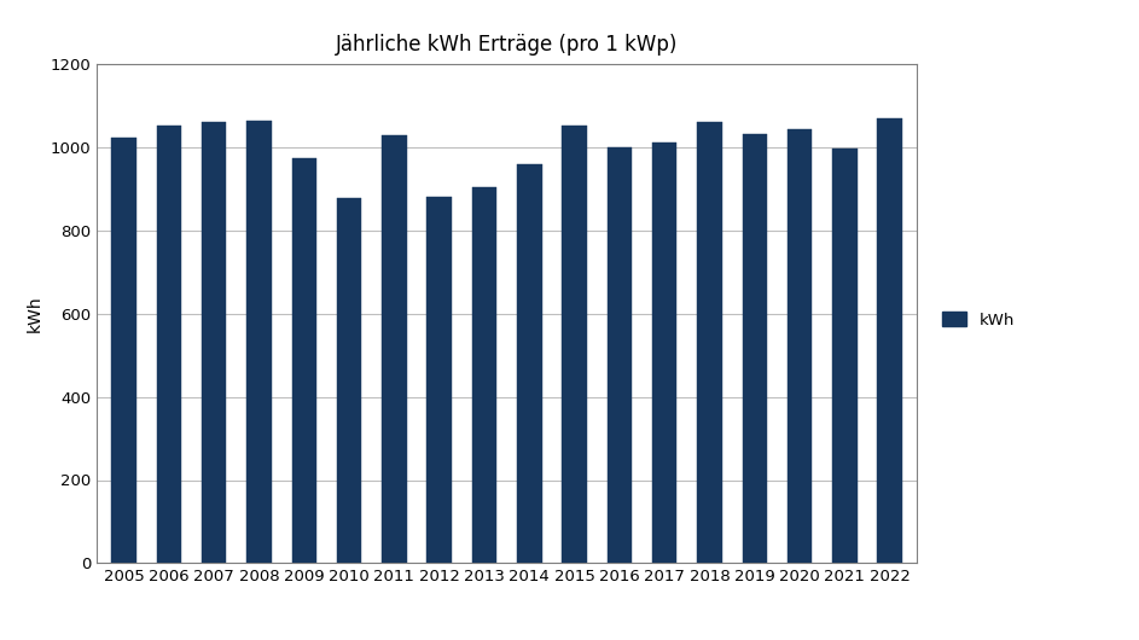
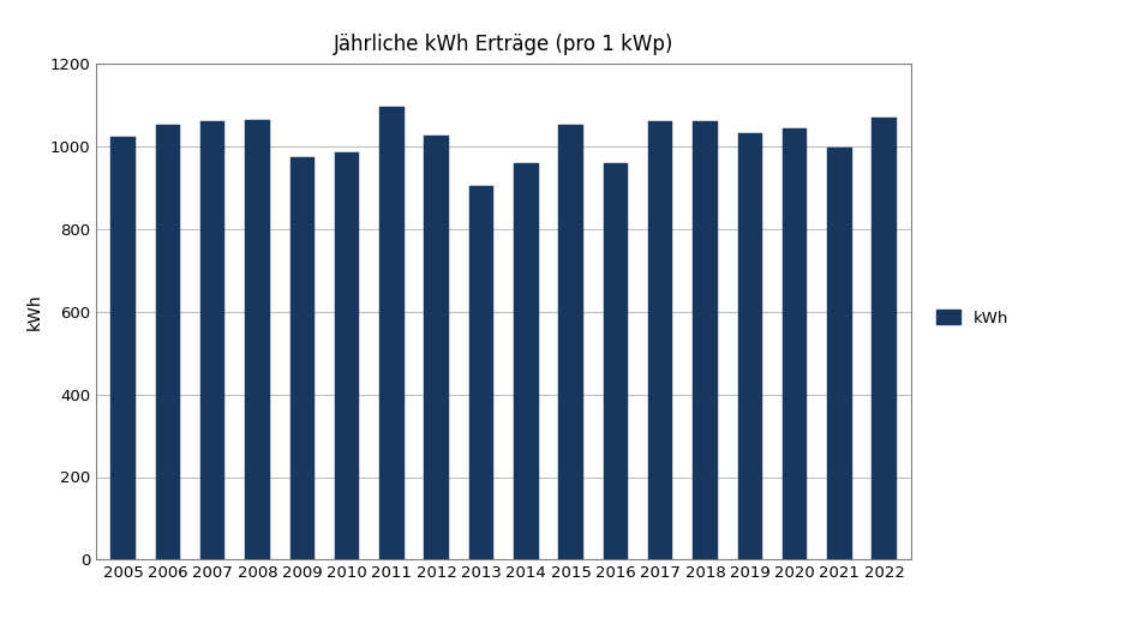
2010: 878 -> 985
2011: 1028 -> 1095
2012: 880 -> 1025
2016: 1000 -> 960
2017: 1010 -> 1060
